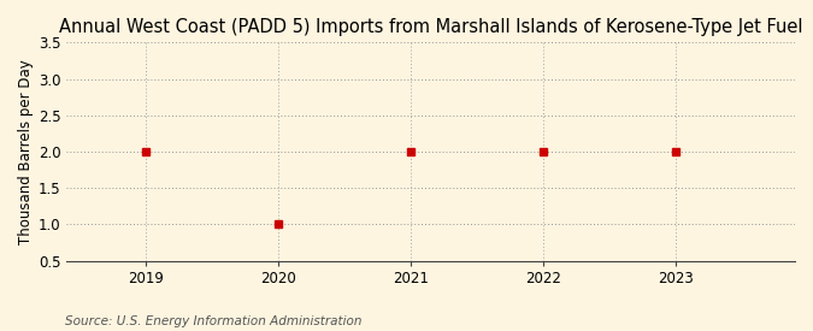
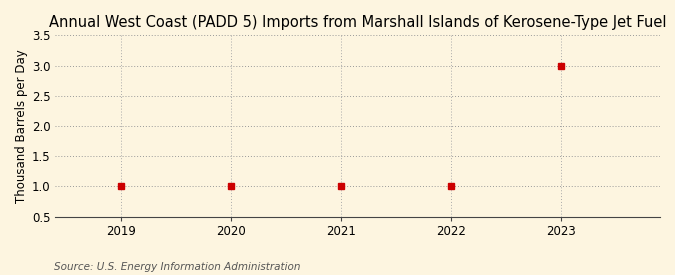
2019: 2 -> 1
2021: 2 -> 1
2022: 2 -> 1
2023: 2 -> 3
